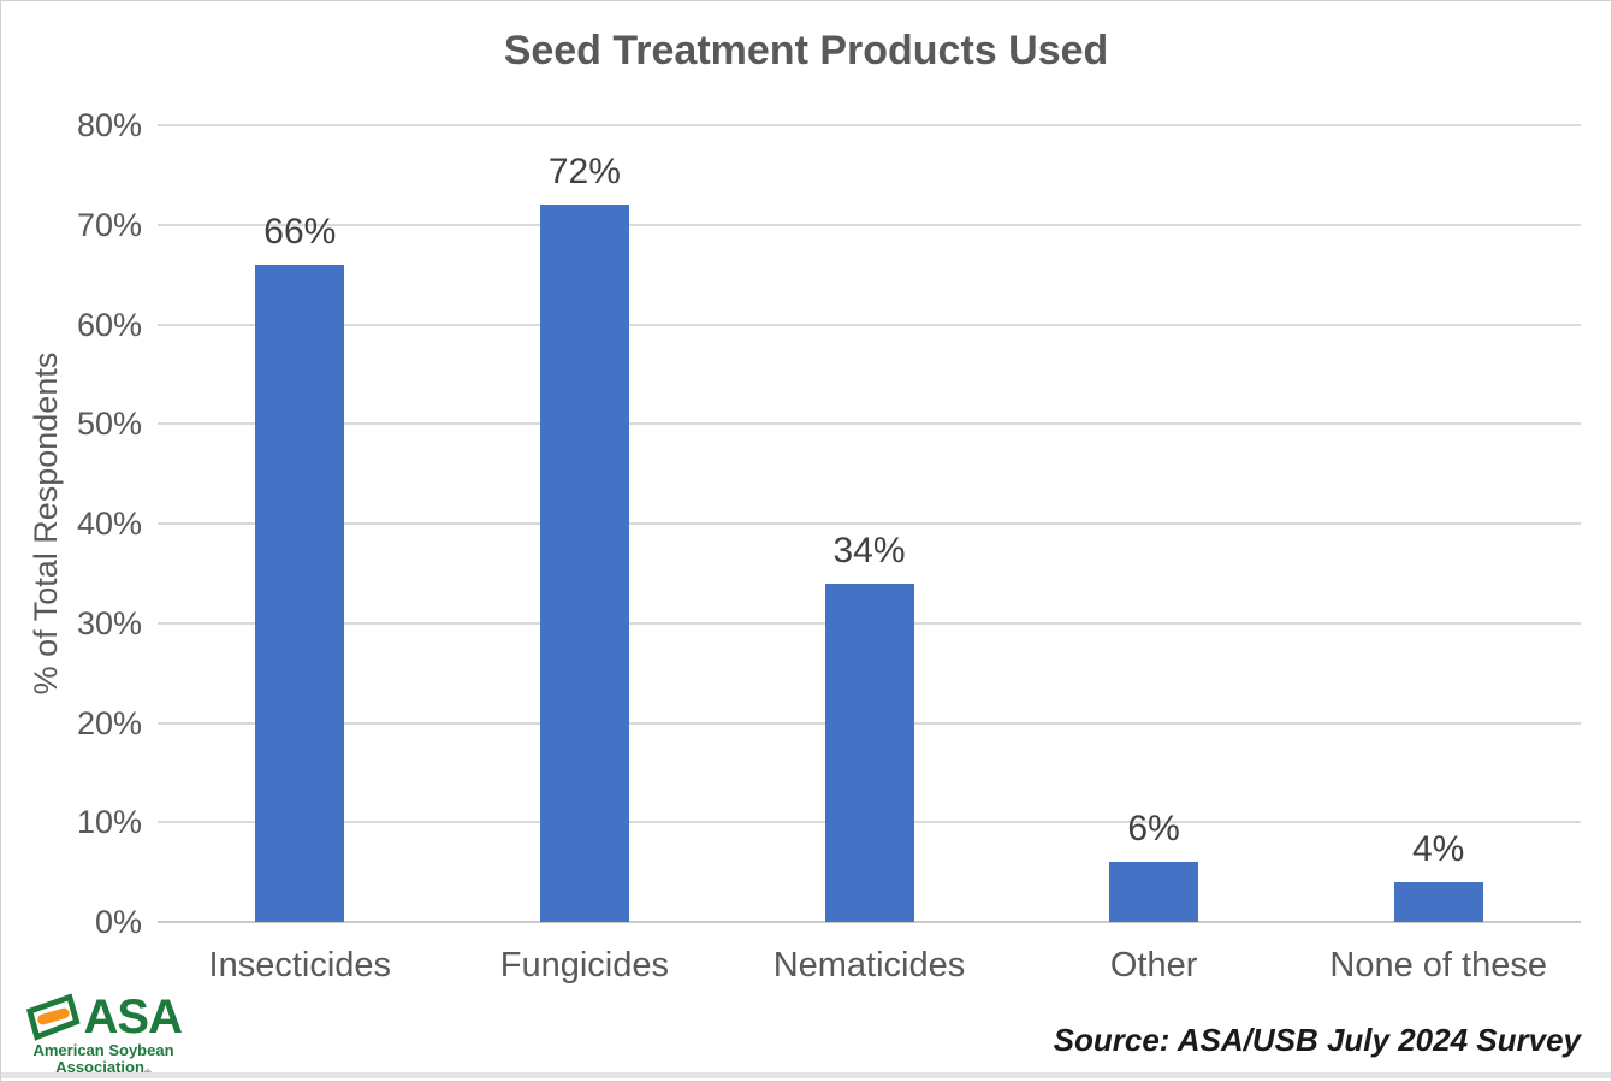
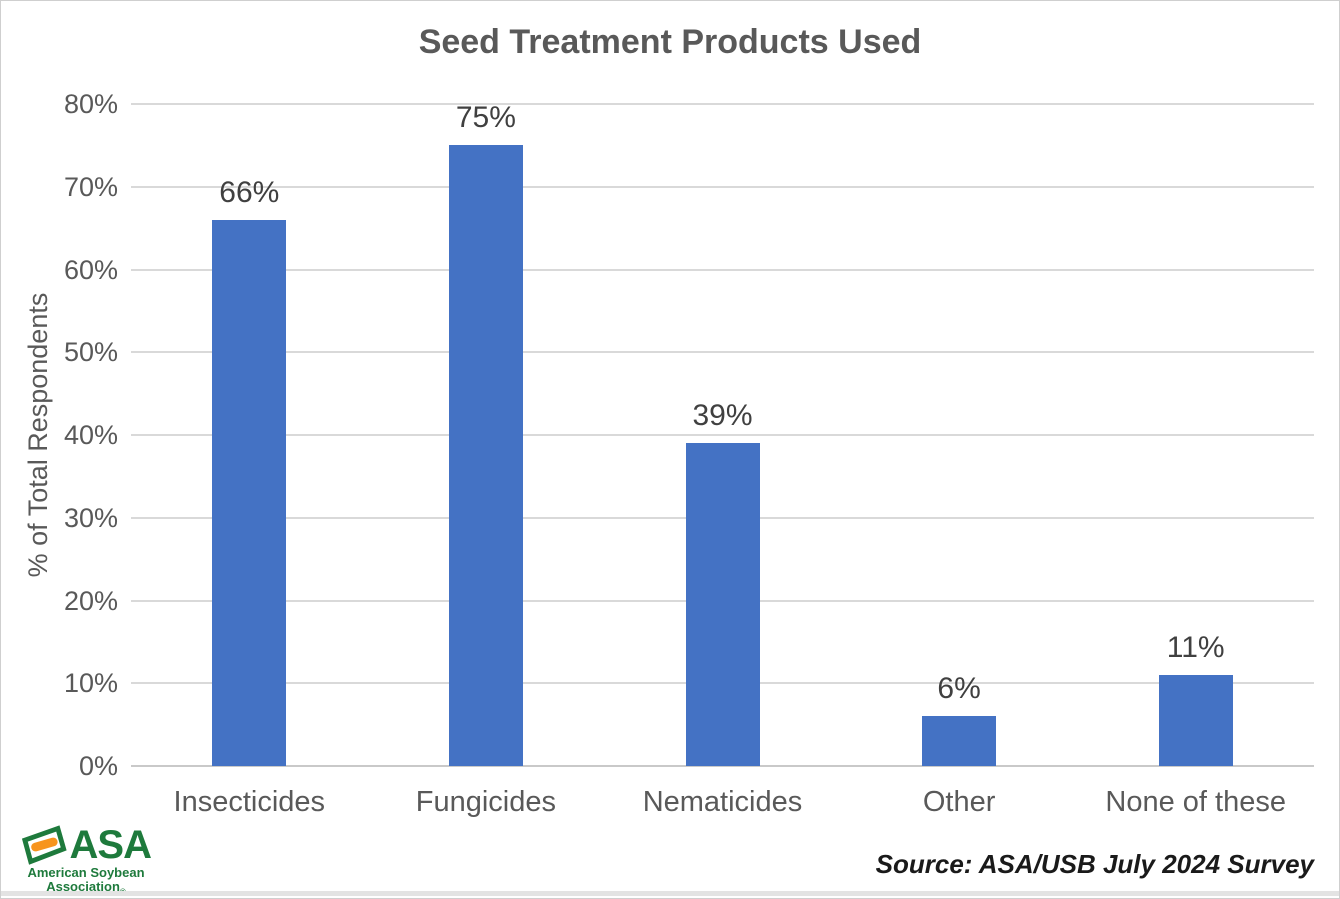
Fungicides: 72% -> 75%
Nematicides: 34% -> 39%
None of these: 4% -> 11%
